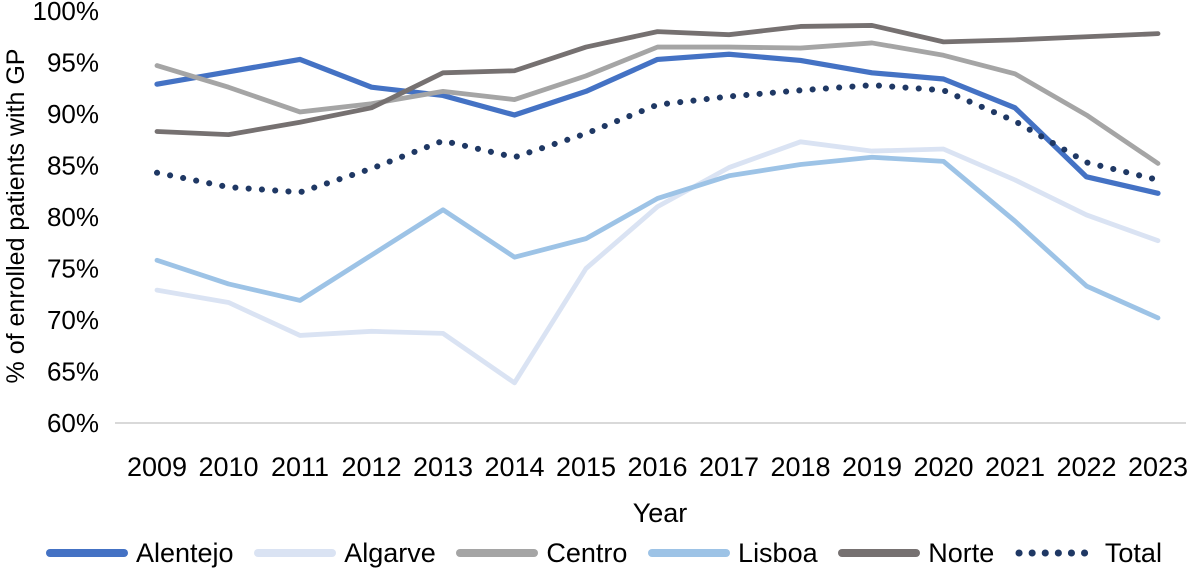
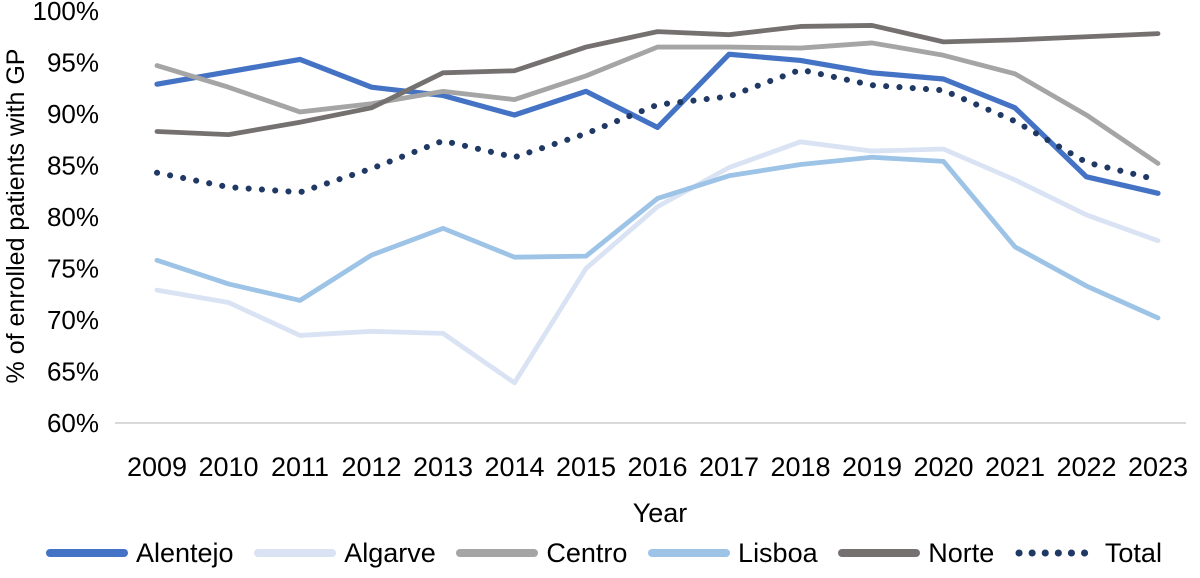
Lisboa/2013: 80.7% -> 78.9%
Lisboa/2015: 77.9% -> 76.2%
Alentejo/2016: 95.3% -> 88.7%
Total/2018: 92.3% -> 94.3%
Lisboa/2021: 79.6% -> 77.1%
